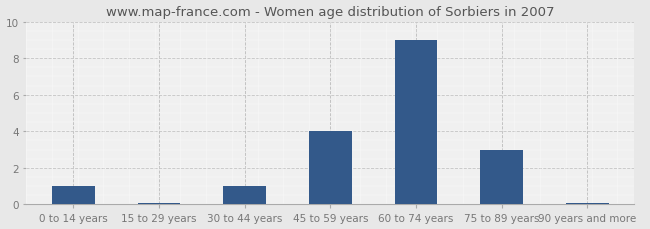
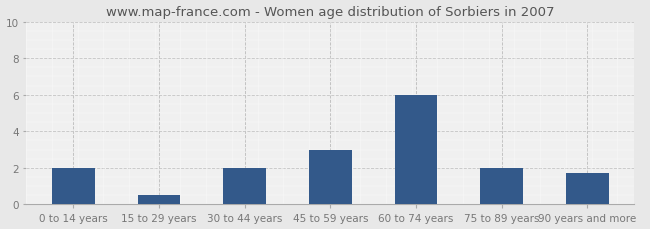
0 to 14 years: 1.0 -> 2.0
15 to 29 years: 0.1 -> 0.5
30 to 44 years: 1.0 -> 2.0
45 to 59 years: 4.0 -> 3.0
60 to 74 years: 9.0 -> 6.0
75 to 89 years: 3.0 -> 2.0
90 years and more: 0.1 -> 1.7
